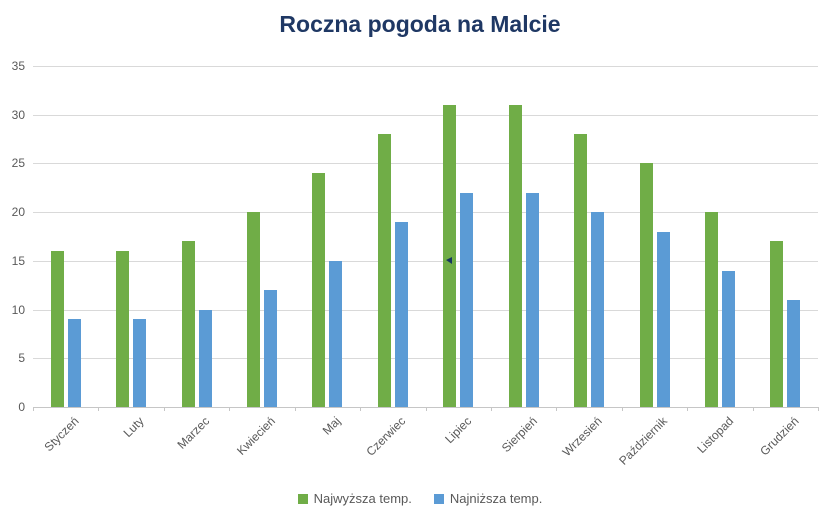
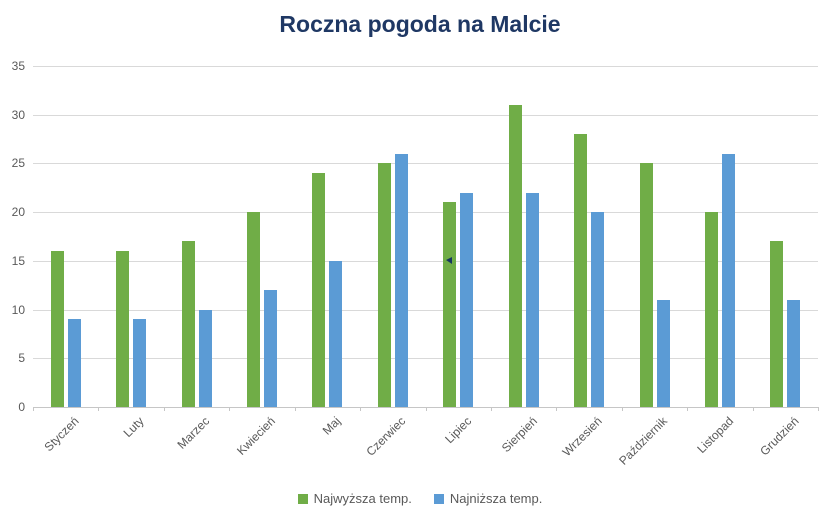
Najwyższa temp./Czerwiec: 28 -> 25
Najniższa temp./Czerwiec: 19 -> 26
Najwyższa temp./Lipiec: 31 -> 21
Najniższa temp./Październik: 18 -> 11
Najniższa temp./Listopad: 14 -> 26
